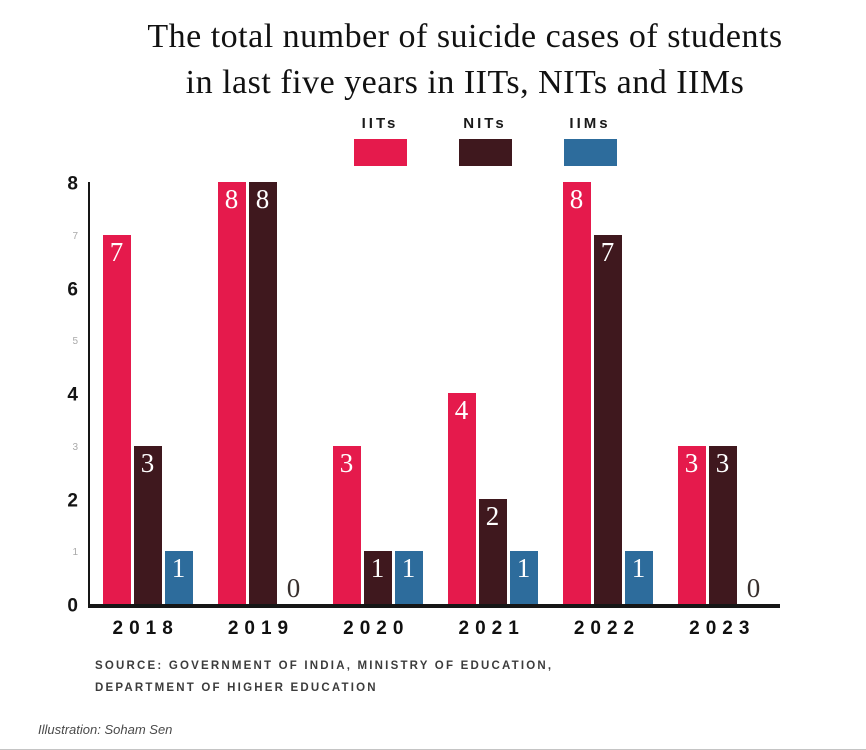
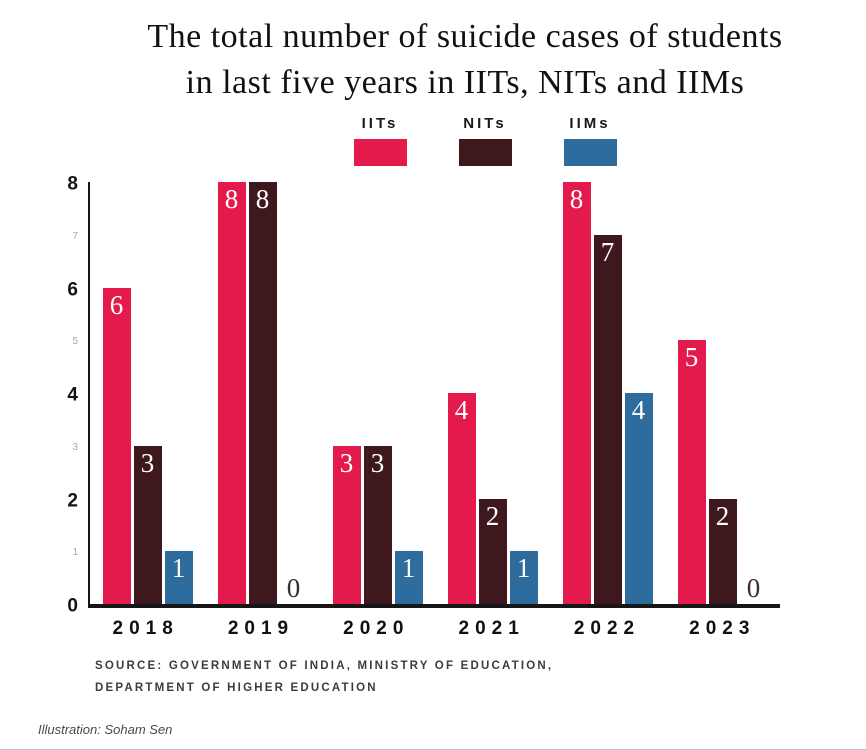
IITs/2018: 7 -> 6
NITs/2020: 1 -> 3
IIMs/2022: 1 -> 4
IITs/2023: 3 -> 5
NITs/2023: 3 -> 2
